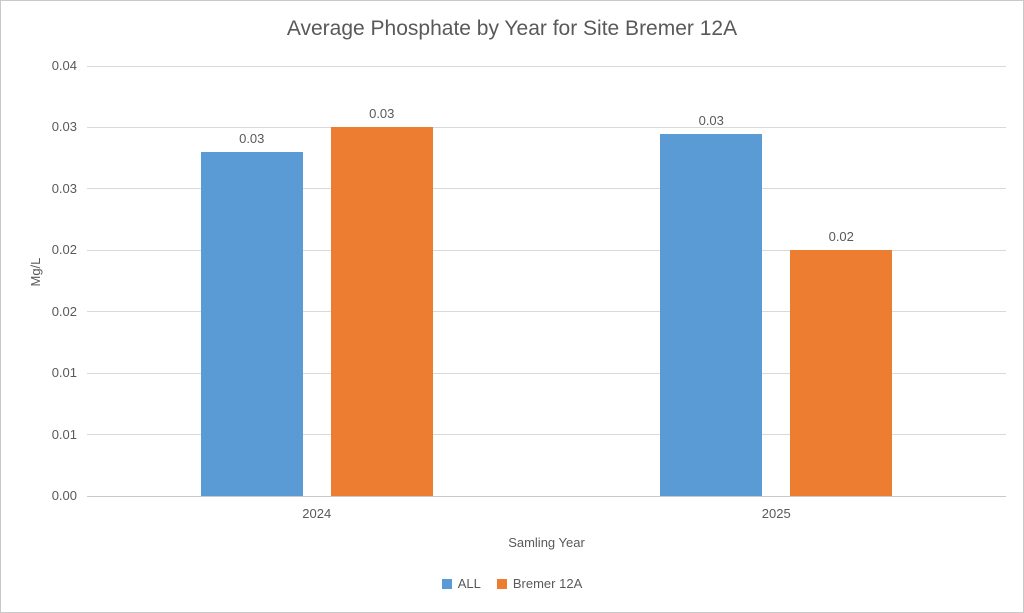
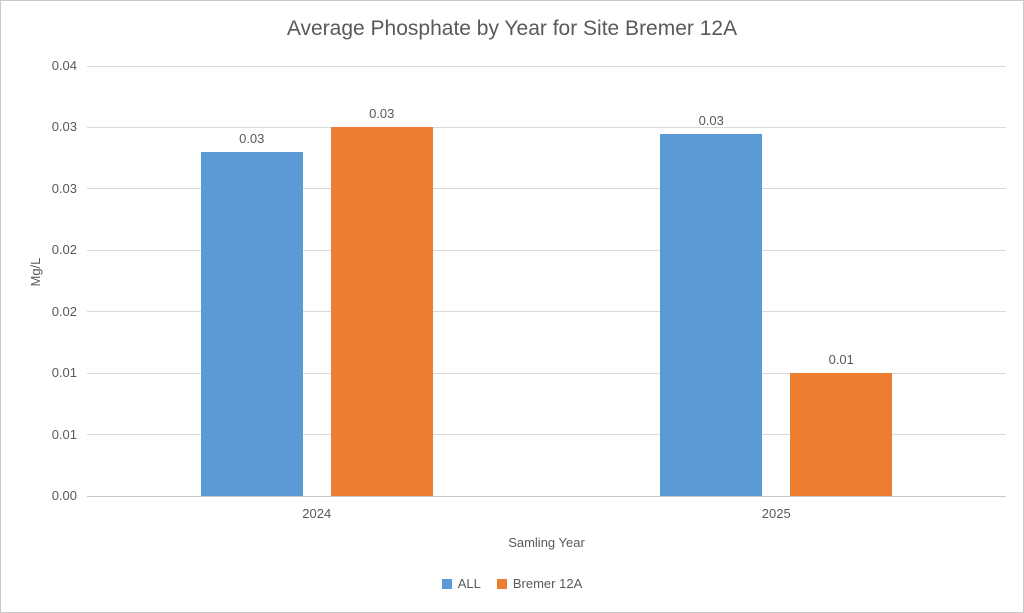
Bremer 12A/2025: 0.02 -> 0.01
